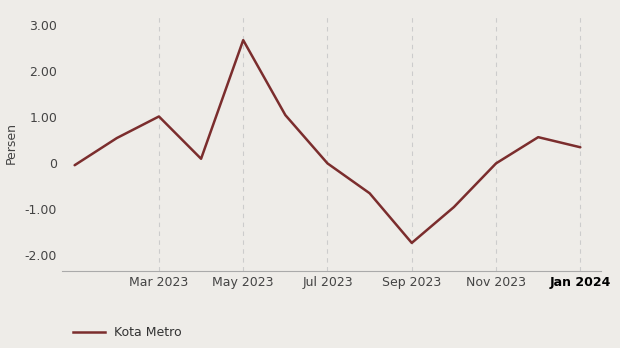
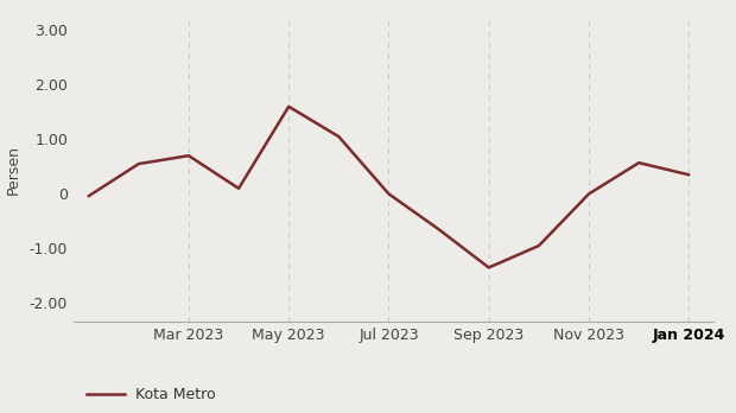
Mar 2023: 1.02 -> 0.70
May 2023: 2.68 -> 1.60
Sep 2023: -1.73 -> -1.35
